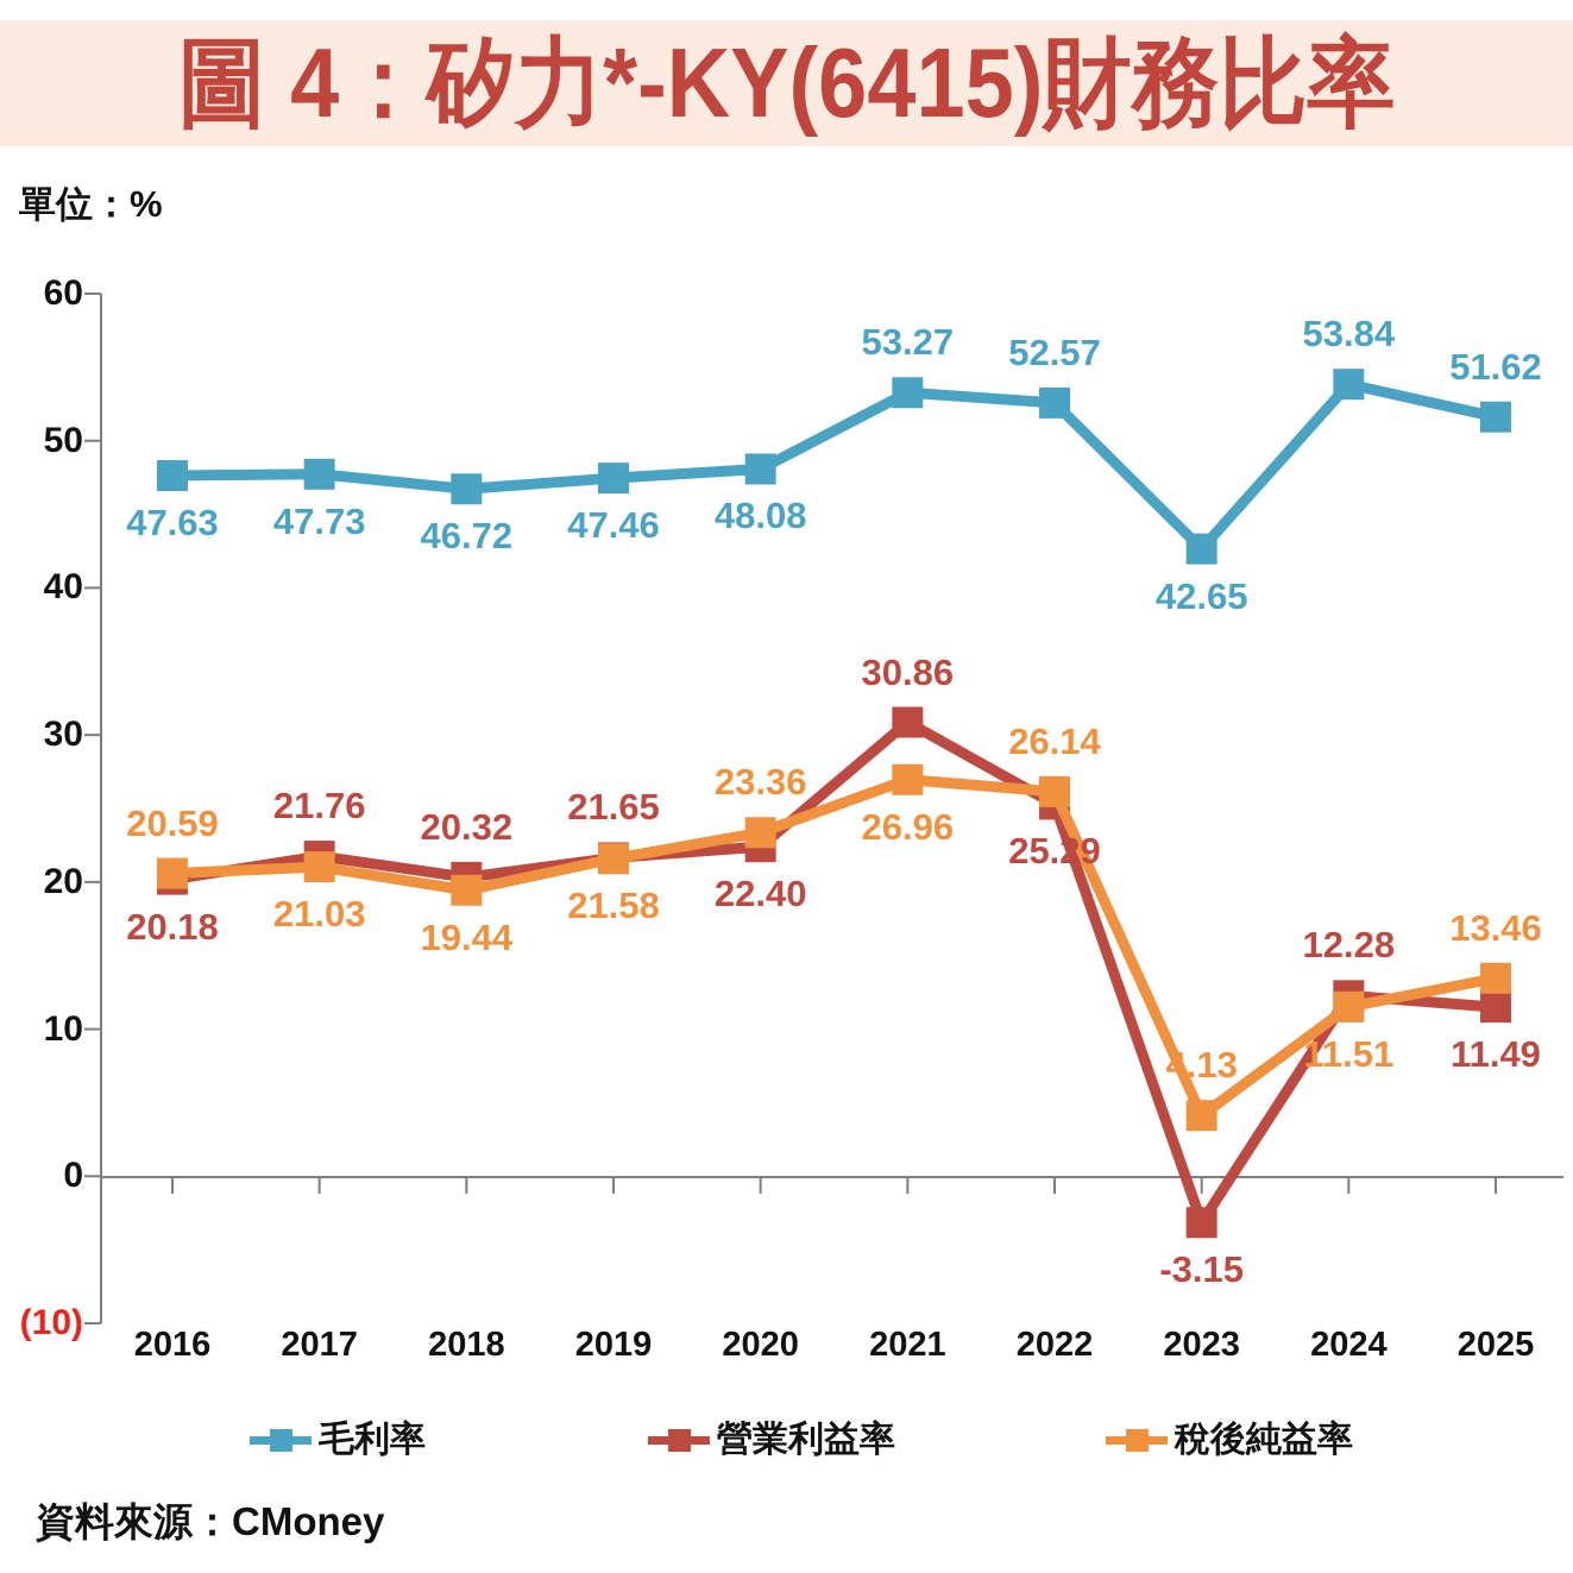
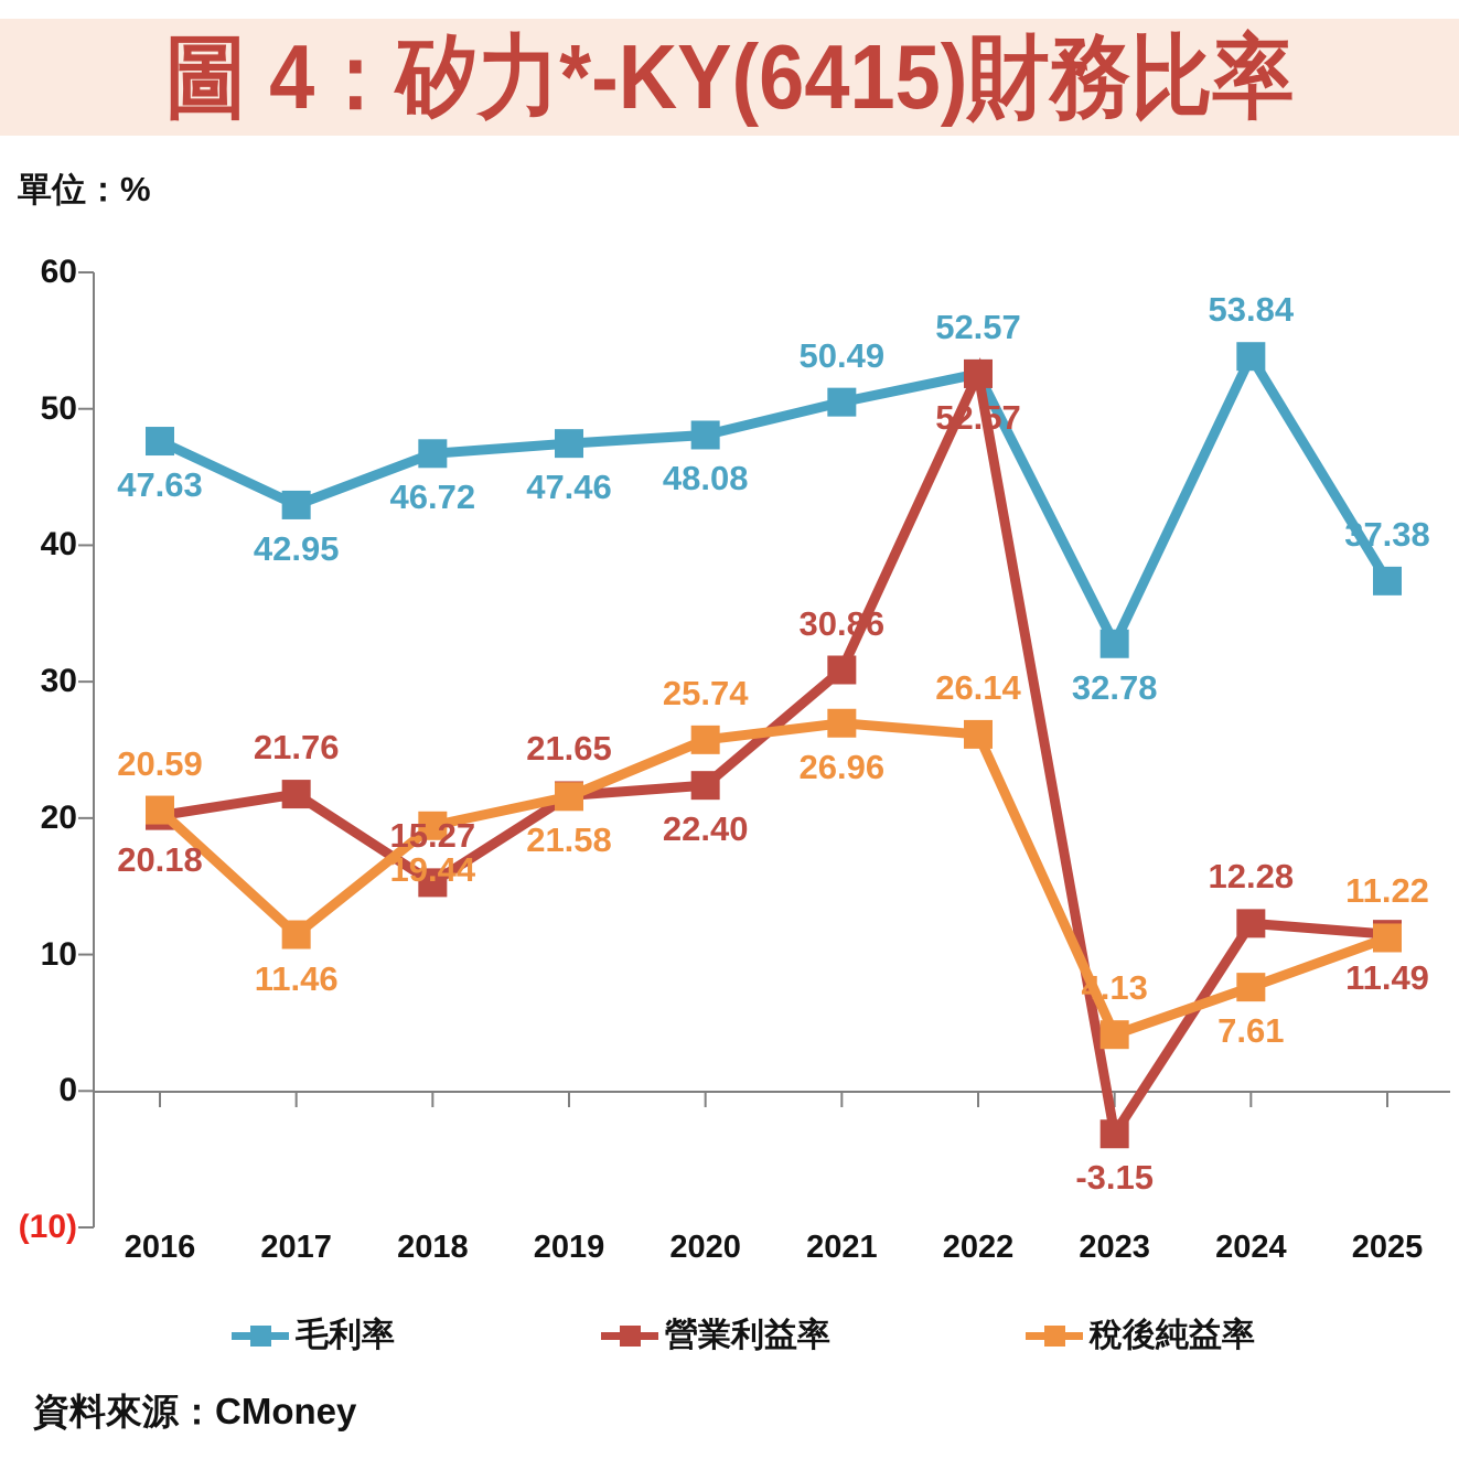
毛利率/2017: 47.73 -> 42.95
稅後純益率/2017: 21.03 -> 11.46
營業利益率/2018: 20.32 -> 15.27
稅後純益率/2020: 23.36 -> 25.74
毛利率/2021: 53.27 -> 50.49
營業利益率/2022: 25.29 -> 52.57
毛利率/2023: 42.65 -> 32.78
稅後純益率/2024: 11.51 -> 7.61
毛利率/2025: 51.62 -> 37.38
稅後純益率/2025: 13.46 -> 11.22
